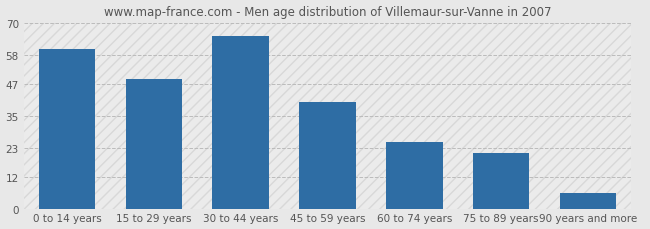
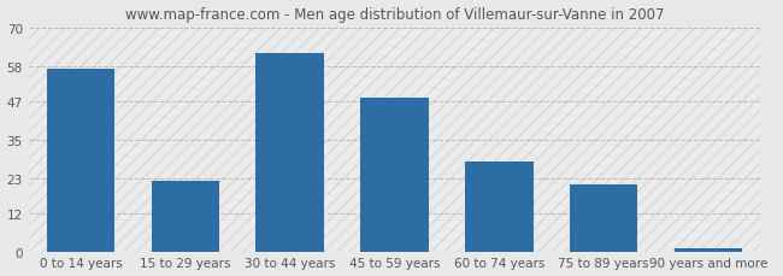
0 to 14 years: 60 -> 57
15 to 29 years: 49 -> 22
30 to 44 years: 65 -> 62
45 to 59 years: 40 -> 48
60 to 74 years: 25 -> 28
90 years and more: 6 -> 1
